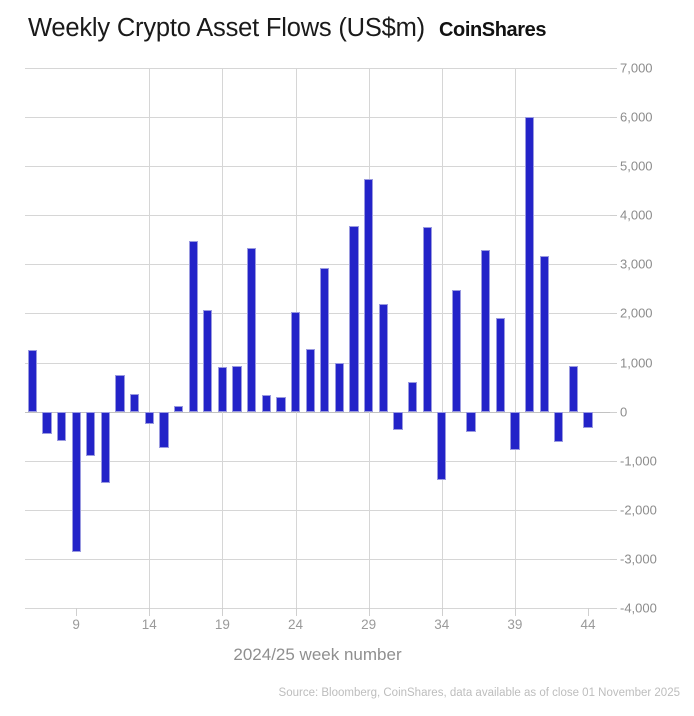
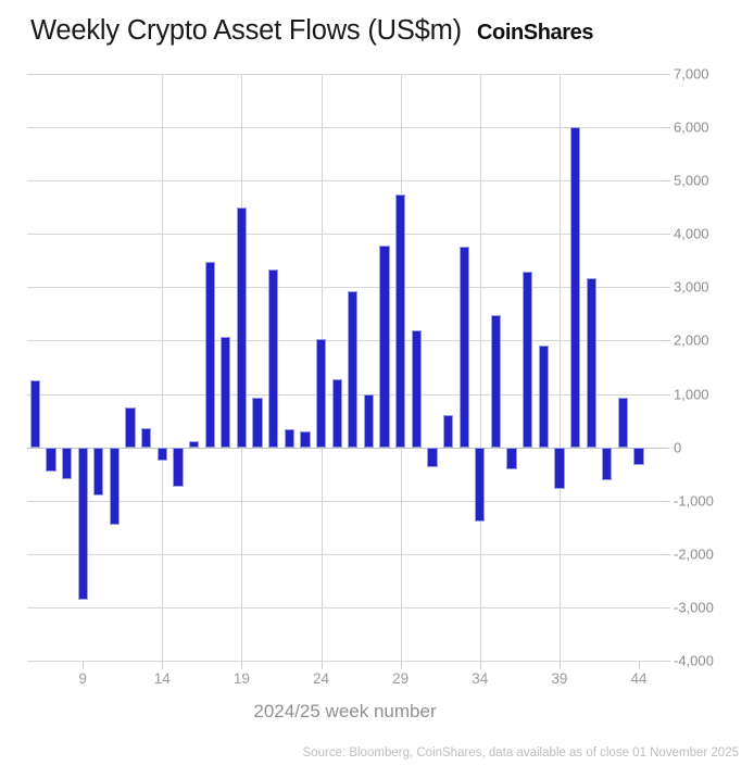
19: 900 -> 4500
